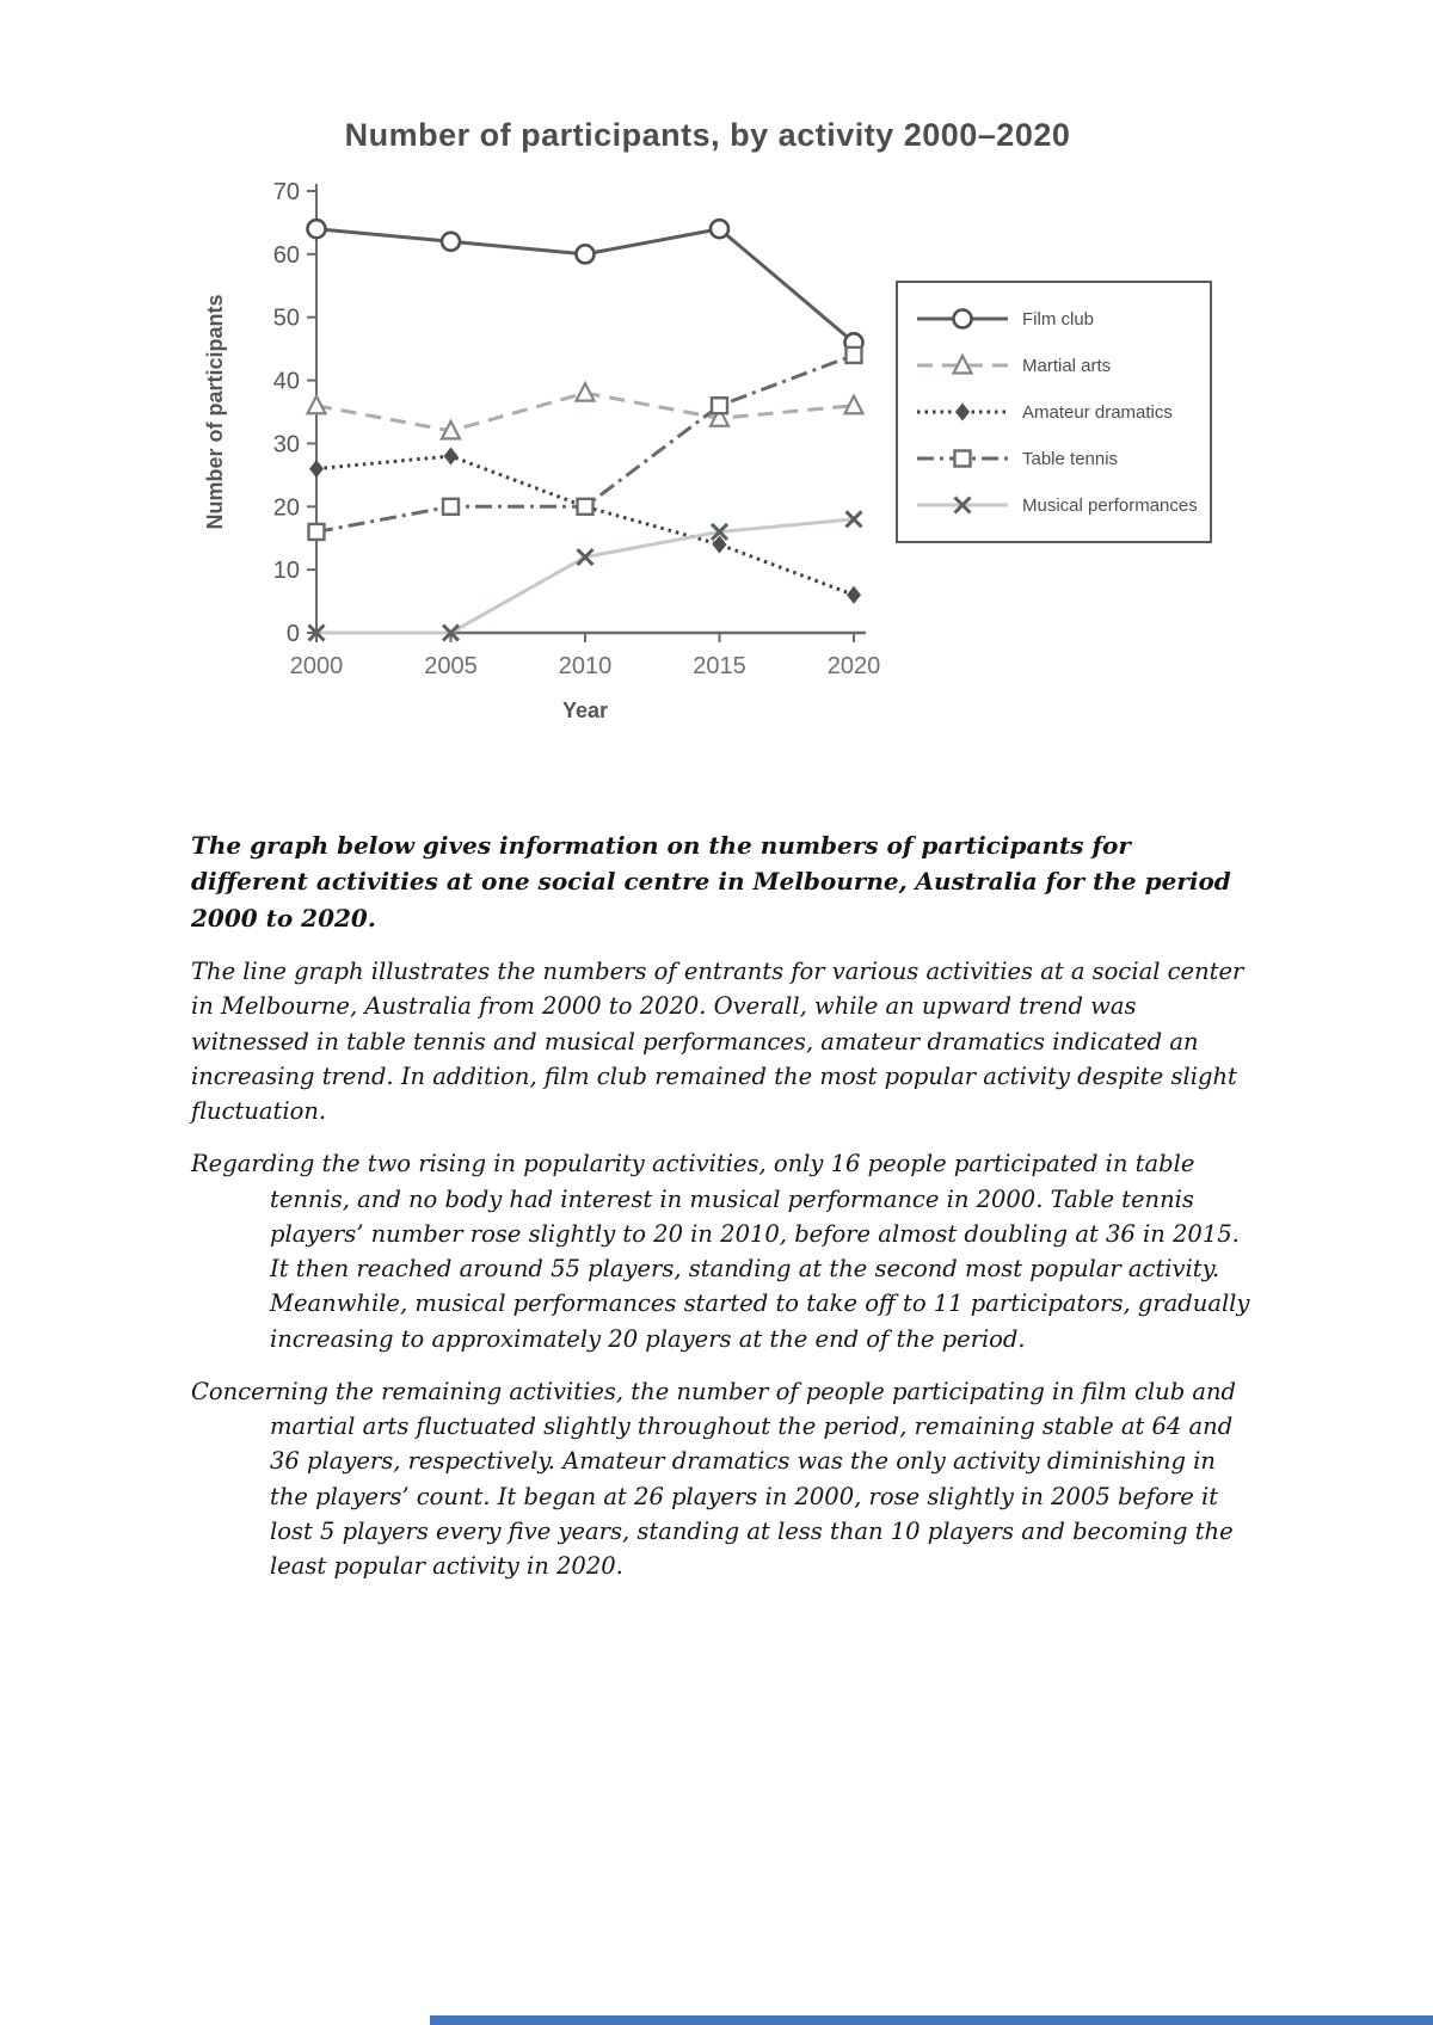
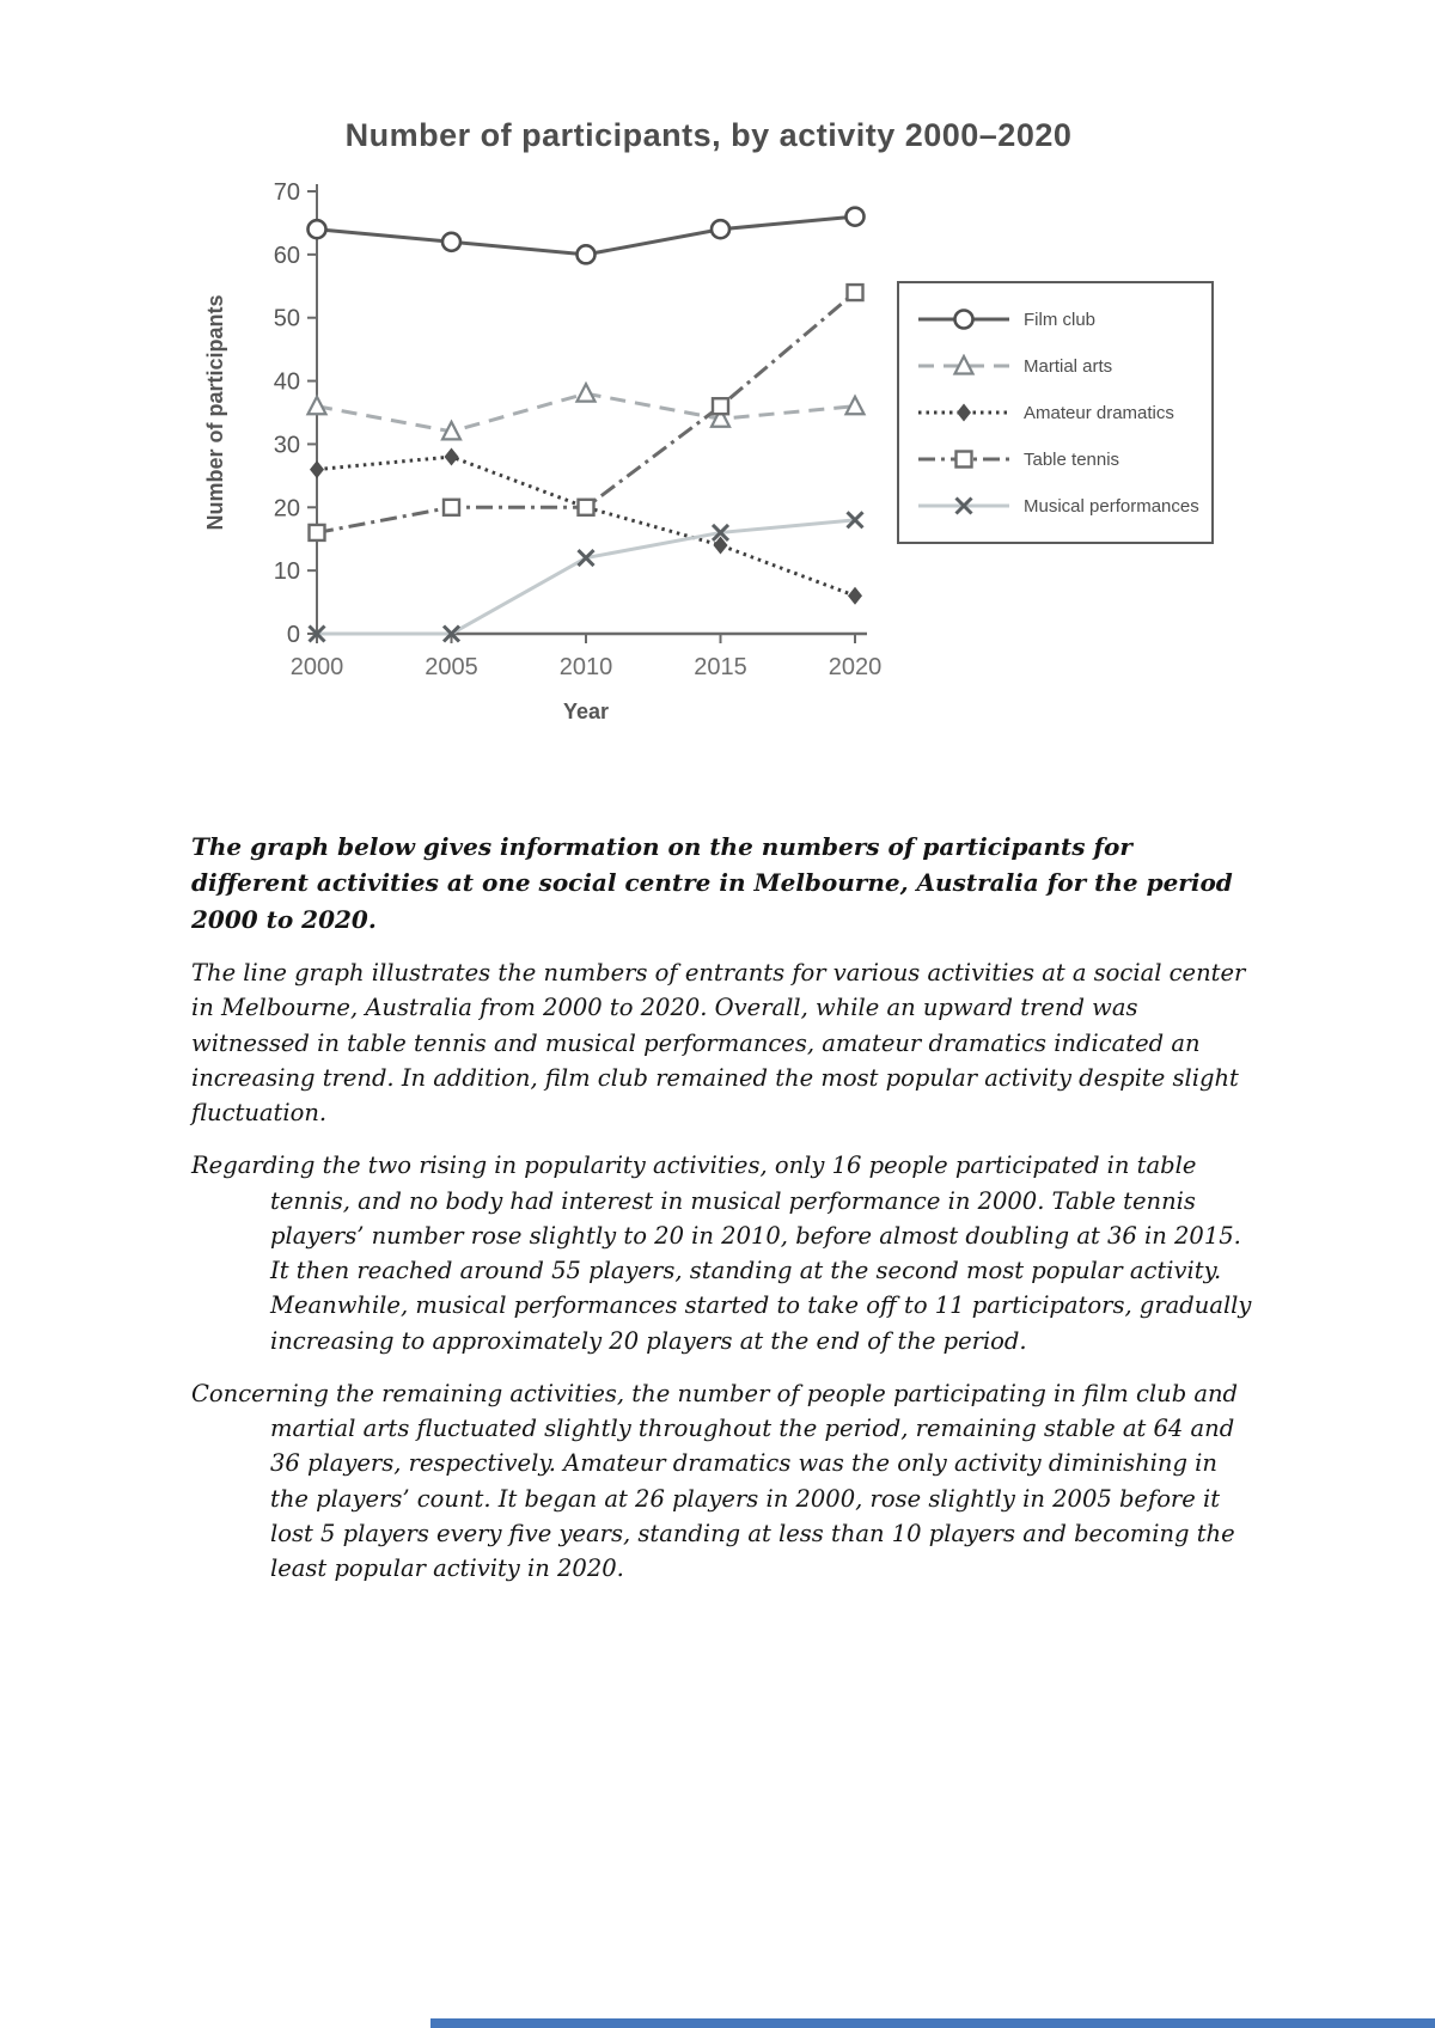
Film club/2020: 46 -> 66
Table tennis/2020: 44 -> 54
